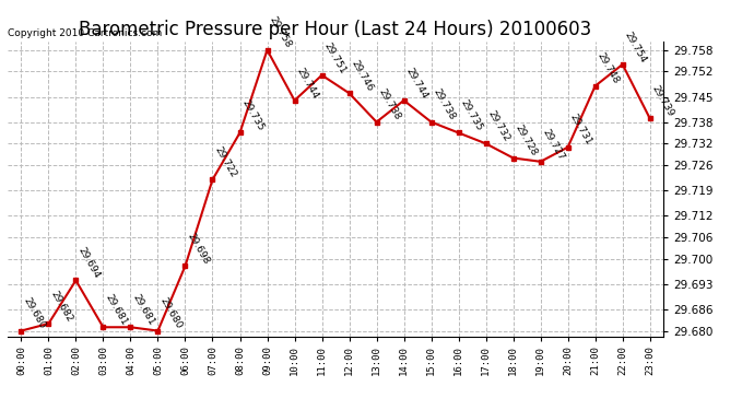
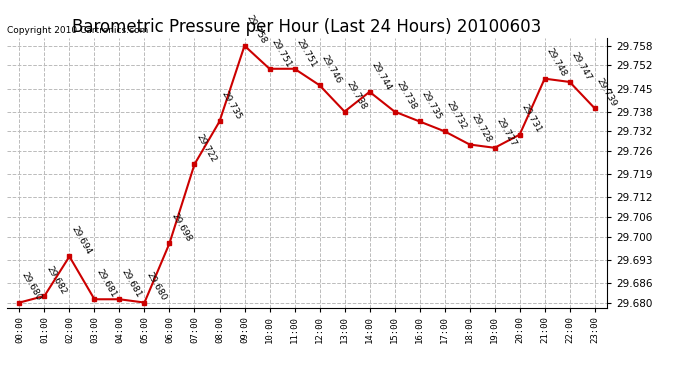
10:00: 29.744 -> 29.751
22:00: 29.754 -> 29.747
